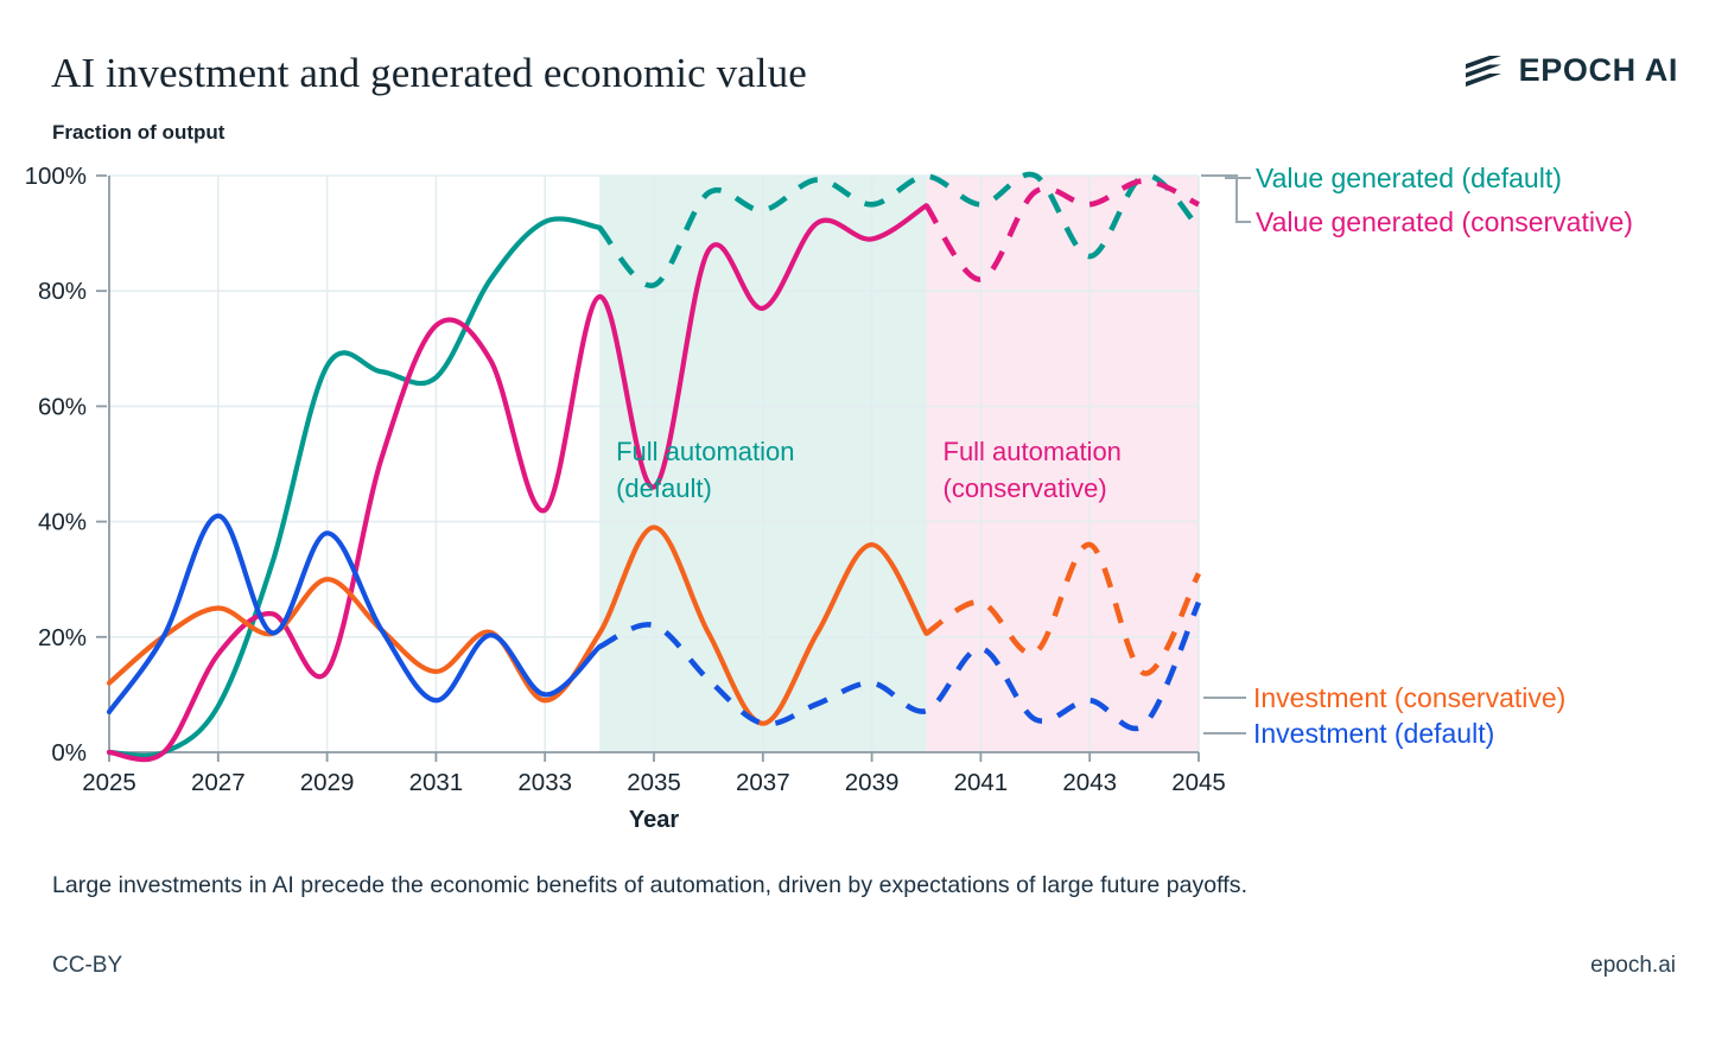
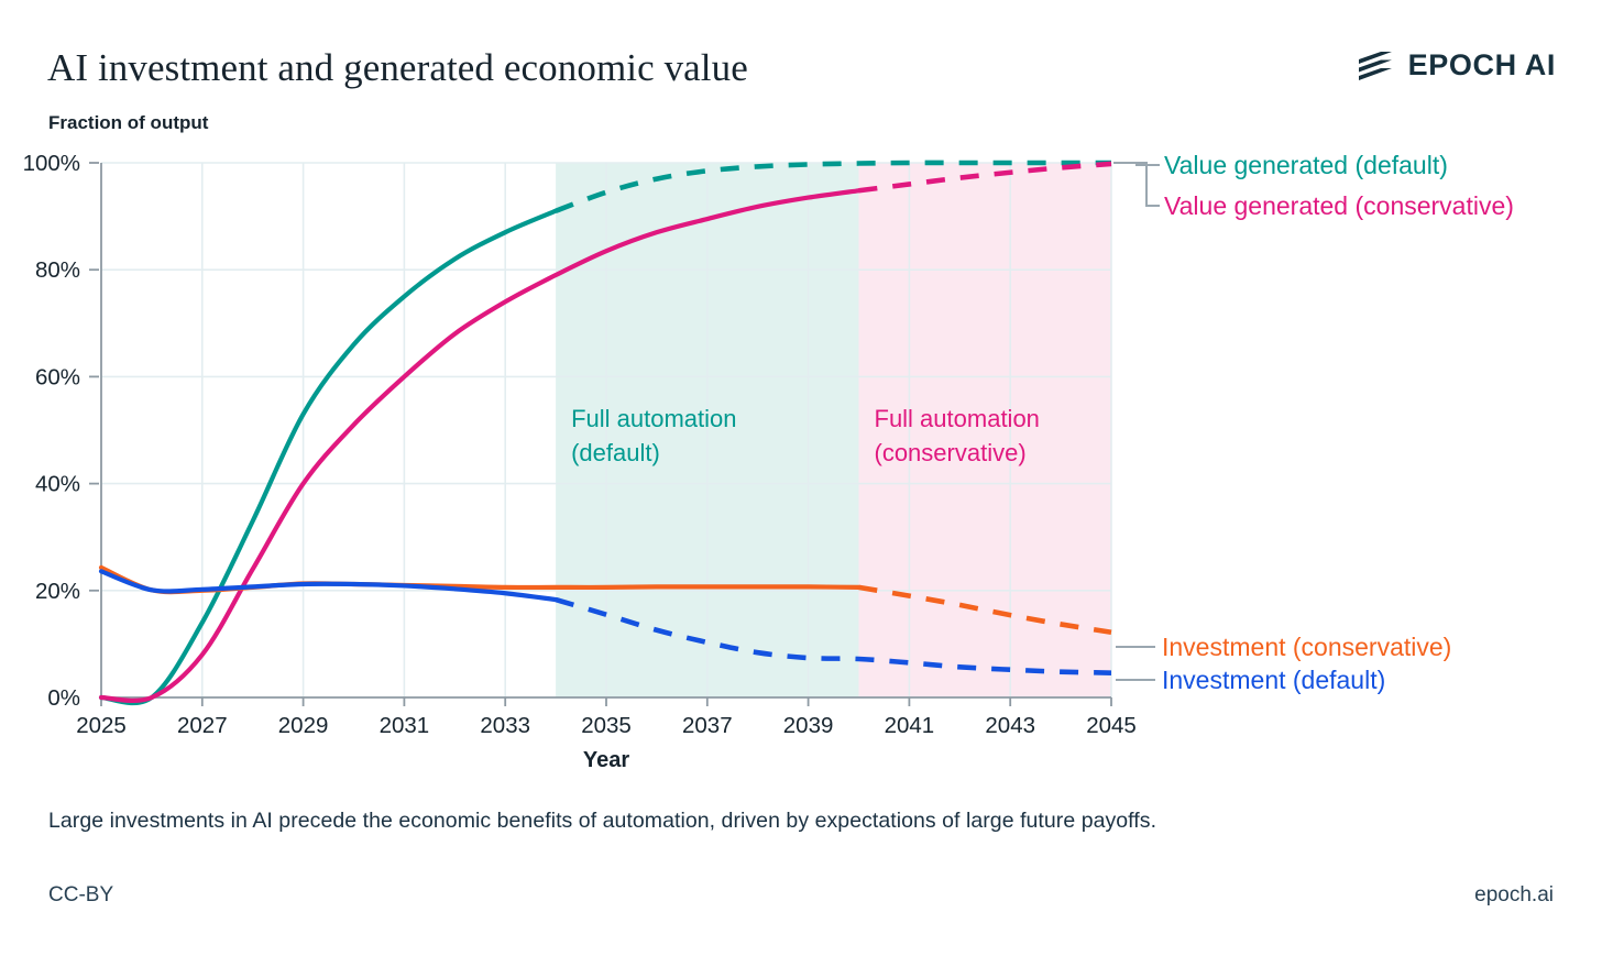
Investment (conservative)/2025: 12% -> 24%
Investment (default)/2025: 7% -> 24%
Value generated (default)/2027: 8% -> 14%
Value generated (conservative)/2027: 17% -> 8%
Investment (conservative)/2027: 25% -> 20%
Investment (default)/2027: 41% -> 20%
Value generated (default)/2029: 67% -> 53%
Value generated (conservative)/2029: 14% -> 40%
Investment (conservative)/2029: 30% -> 21%
Investment (default)/2029: 38% -> 21%
Value generated (default)/2031: 65% -> 75%
Value generated (conservative)/2031: 74% -> 60%
Investment (conservative)/2031: 14% -> 21%
Investment (default)/2031: 9% -> 21%
Value generated (default)/2033: 92% -> 87%
Value generated (conservative)/2033: 42% -> 74%
Investment (conservative)/2033: 9% -> 21%
Investment (default)/2033: 10% -> 20%
Value generated (default)/2035: 81% -> 94%
Value generated (conservative)/2035: 46% -> 84%
Investment (conservative)/2035: 39% -> 21%
Investment (default)/2035: 22% -> 16%
Value generated (default)/2037: 94% -> 98%
Value generated (conservative)/2037: 77% -> 90%
Investment (conservative)/2037: 5% -> 21%
Investment (default)/2037: 5% -> 10%
Value generated (default)/2039: 95% -> 100%
Value generated (conservative)/2039: 89% -> 94%
Investment (conservative)/2039: 36% -> 21%
Investment (default)/2039: 12% -> 7%
Value generated (default)/2041: 95% -> 100%
Value generated (conservative)/2041: 82% -> 96%
Investment (conservative)/2041: 26% -> 19%
Investment (default)/2041: 18% -> 6%
Value generated (default)/2043: 86% -> 100%
Value generated (conservative)/2043: 95% -> 98%
Investment (conservative)/2043: 36% -> 15%
Investment (default)/2043: 9% -> 5%
Value generated (default)/2045: 91% -> 100%
Value generated (conservative)/2045: 95% -> 100%
Investment (conservative)/2045: 31% -> 12%
Investment (default)/2045: 26% -> 5%
